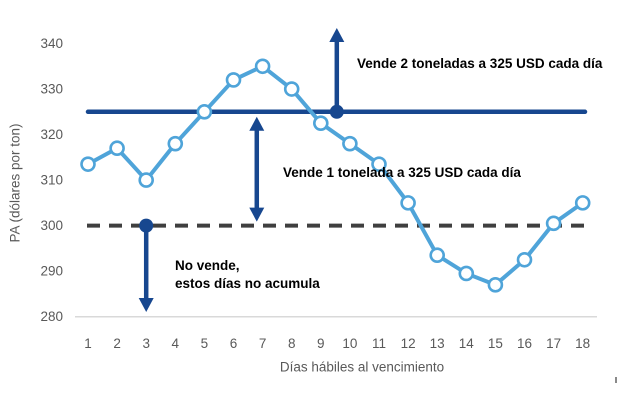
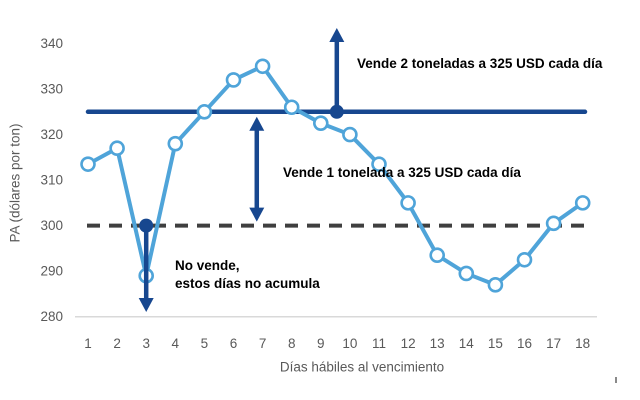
3: 310 -> 289
8: 330 -> 326
10: 318 -> 320
